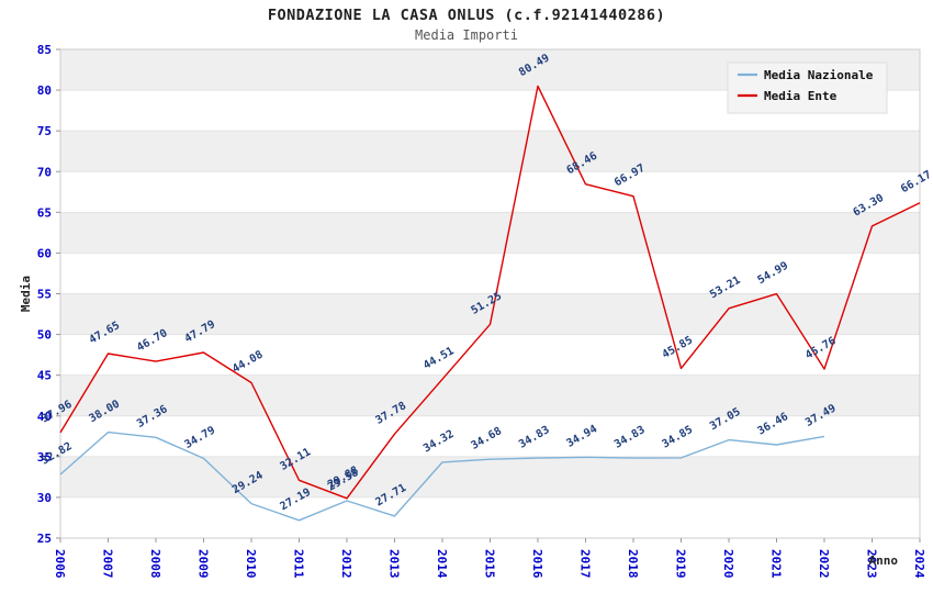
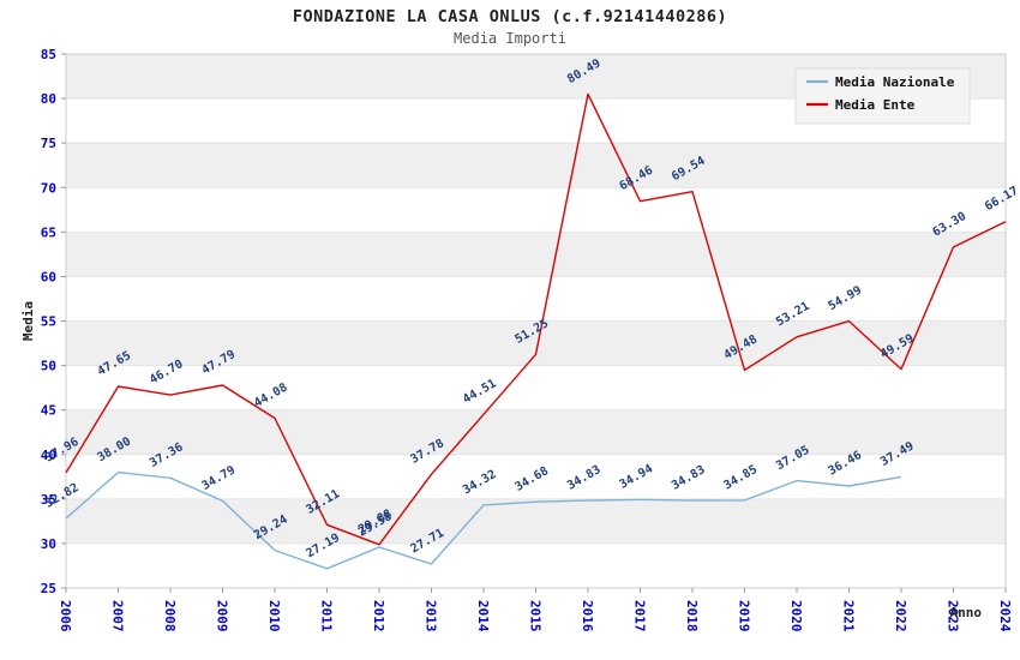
Media Ente/2018: 66.97 -> 69.54
Media Ente/2019: 45.85 -> 49.48
Media Ente/2022: 45.76 -> 49.59
